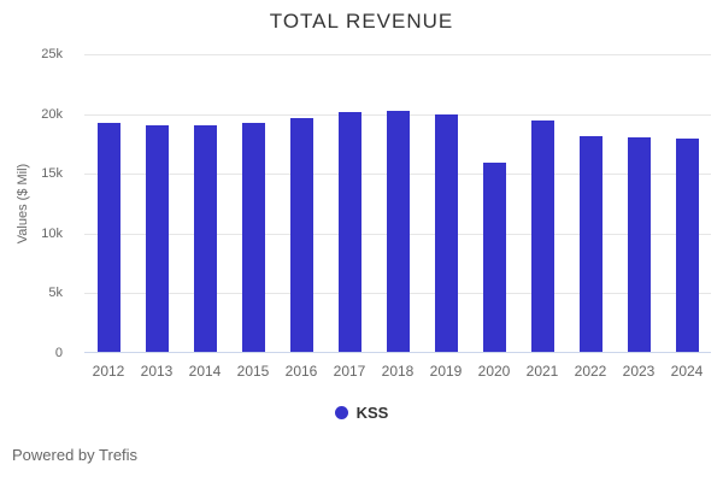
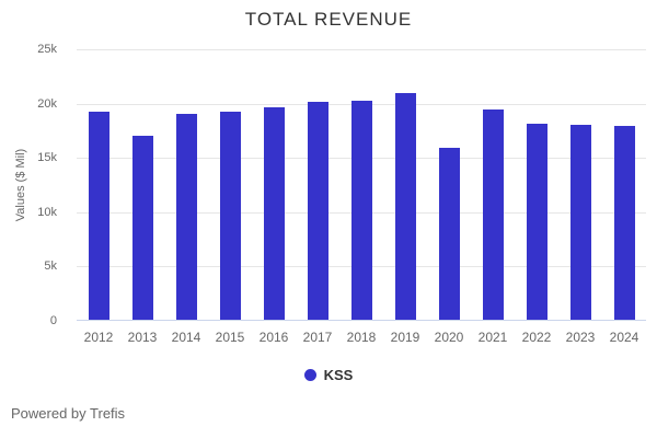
2013: 19k -> 17k
2019: 20k -> 21k
